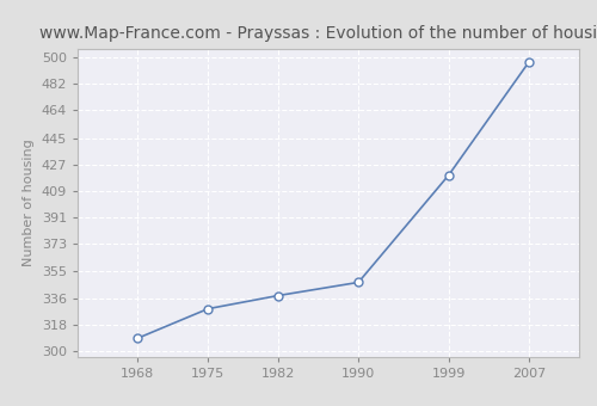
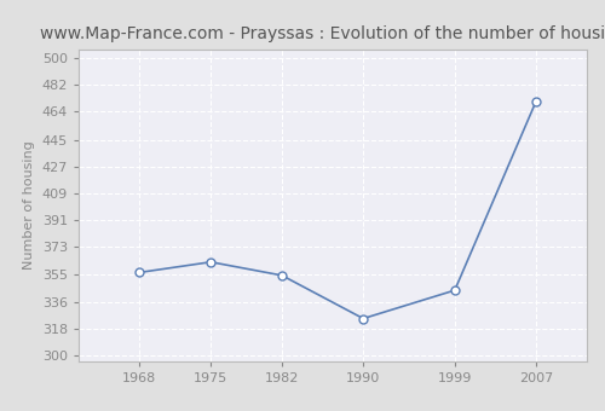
1968: 309 -> 356
1975: 329 -> 363
1982: 338 -> 354
1990: 347 -> 325
1999: 420 -> 344
2007: 497 -> 471
